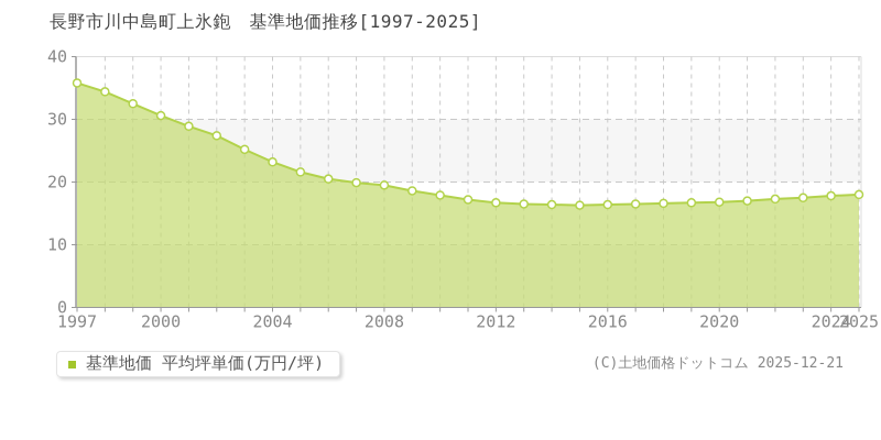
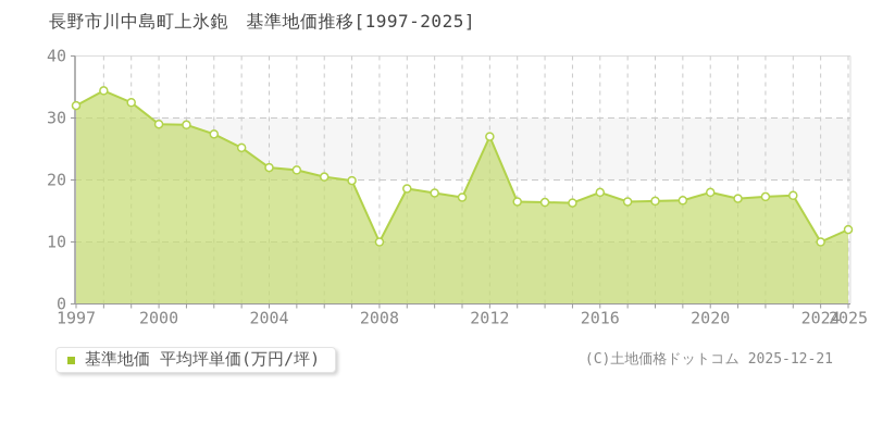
1997: 36 -> 32
2000: 31 -> 29
2004: 23 -> 22
2008: 20 -> 10
2012: 17 -> 27
2016: 16 -> 18
2020: 17 -> 18
2024: 18 -> 10
2025: 18 -> 12
